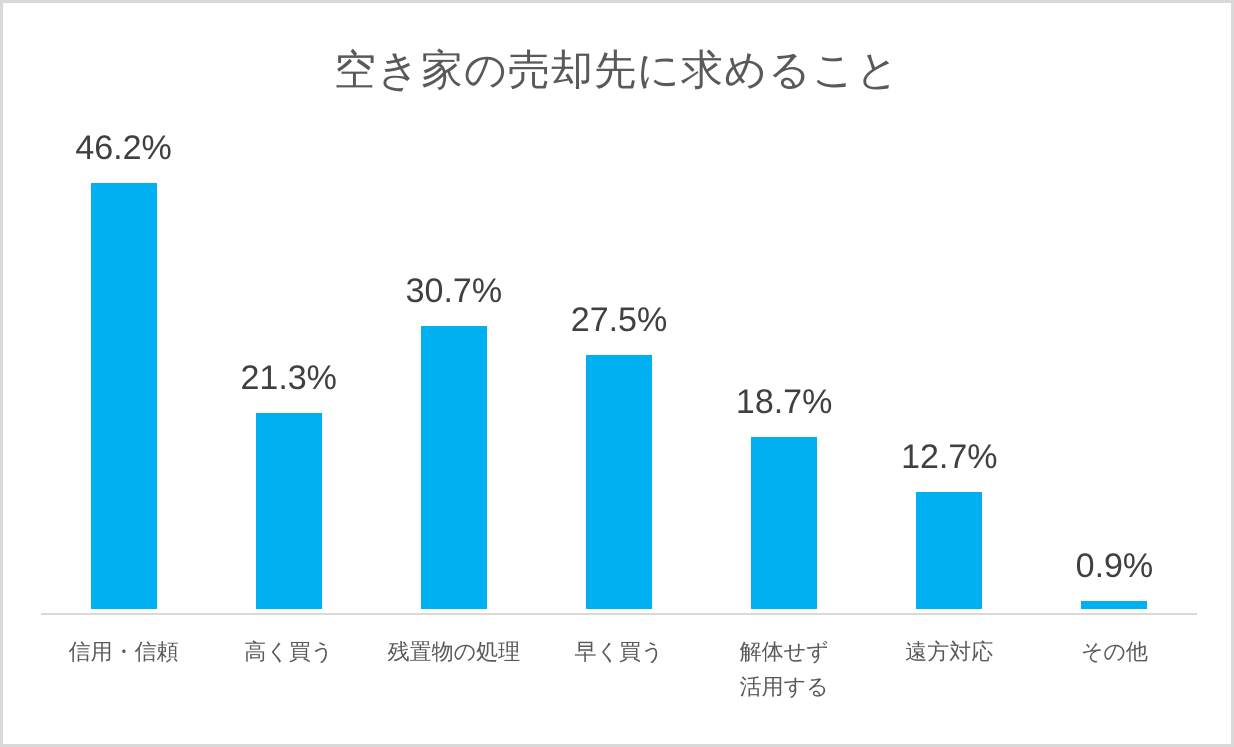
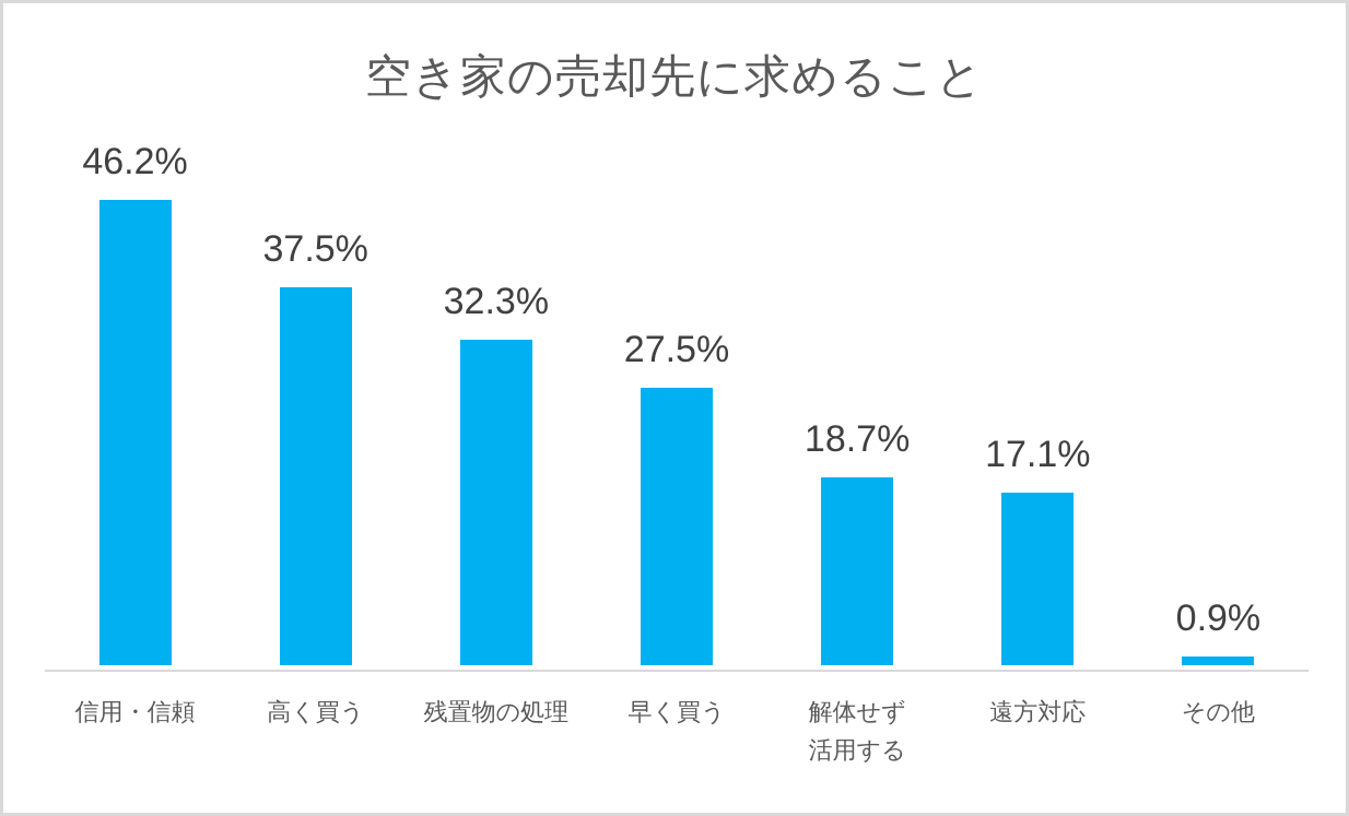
高く買う: 21.3% -> 37.5%
残置物の処理: 30.7% -> 32.3%
遠方対応: 12.7% -> 17.1%
